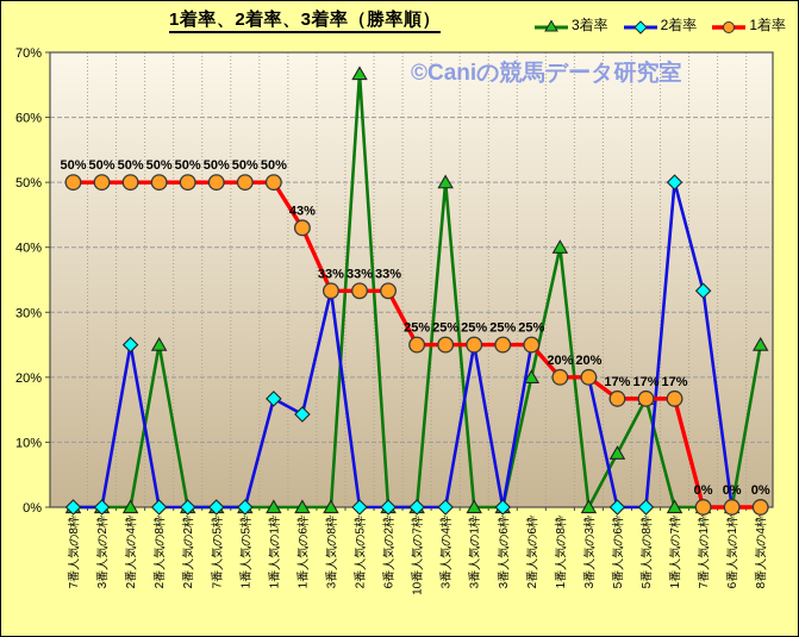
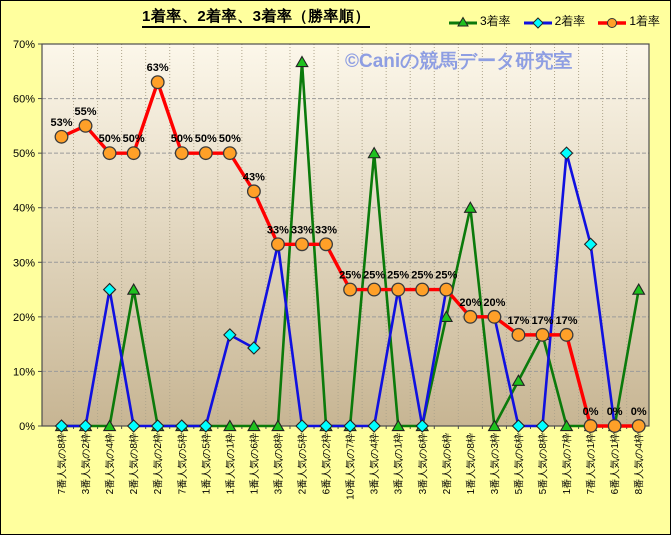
1着率/7番人気の8枠: 50% -> 53%
1着率/3番人気の2枠: 50% -> 55%
1着率/2番人気の2枠: 50% -> 63%
